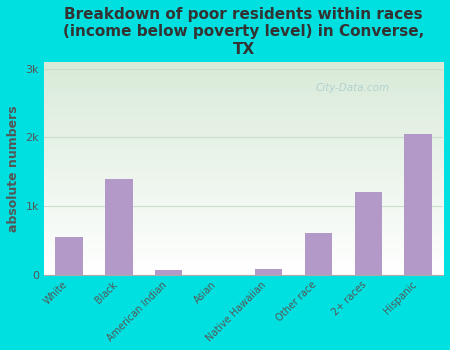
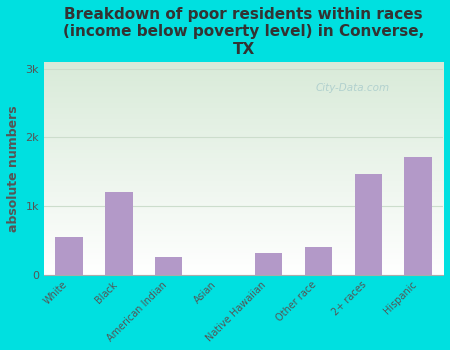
Black: 1.40k -> 1.20k
American Indian: 0.06k -> 0.26k
Native Hawaiian: 0.08k -> 0.32k
Other race: 0.60k -> 0.40k
2+ races: 1.20k -> 1.46k
Hispanic: 2.05k -> 1.72k
